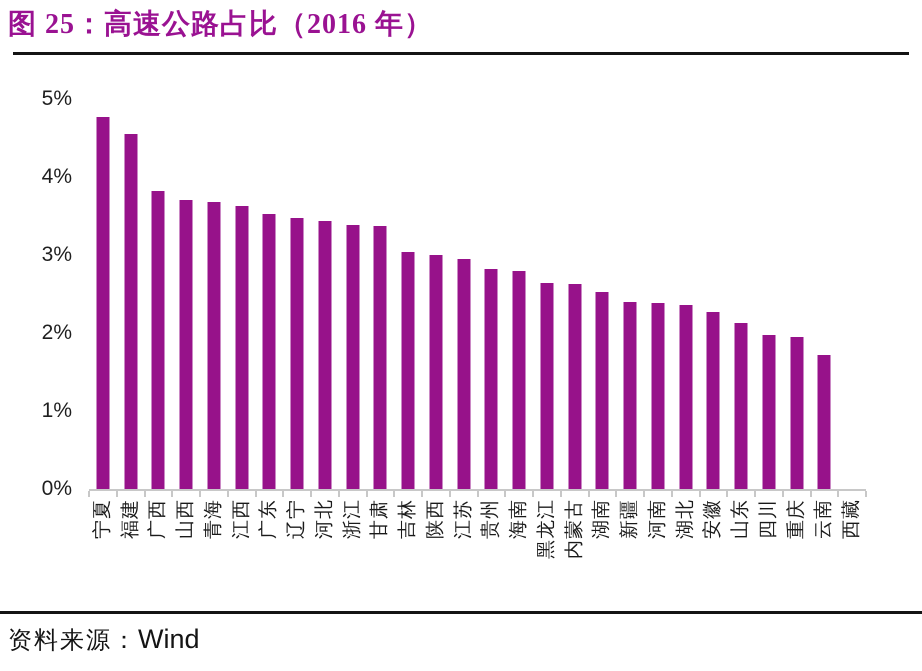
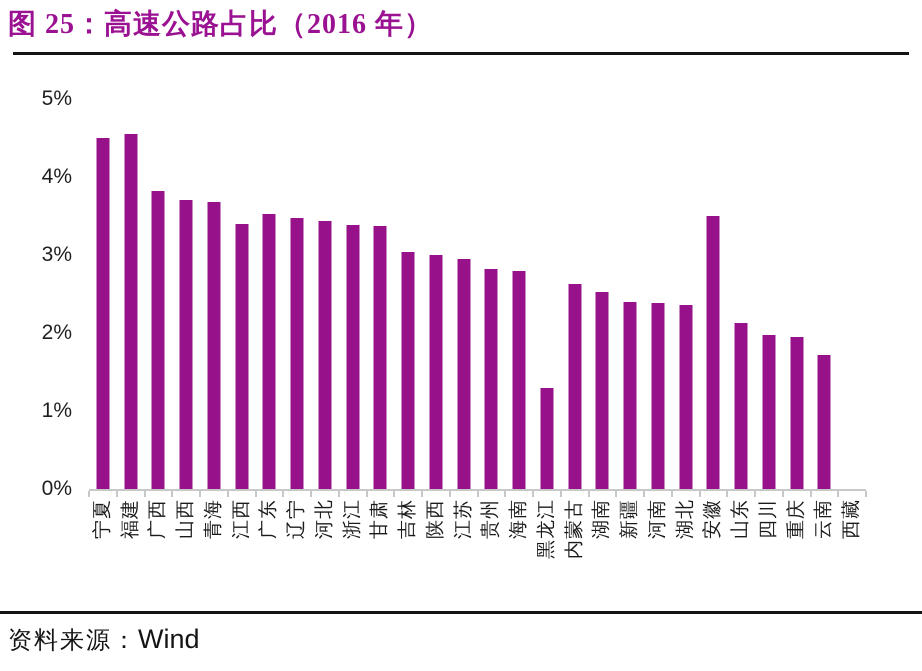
宁夏: 4.8% -> 4.5%
江西: 3.6% -> 3.4%
黑龙江: 2.6% -> 1.3%
安徽: 2.3% -> 3.5%
